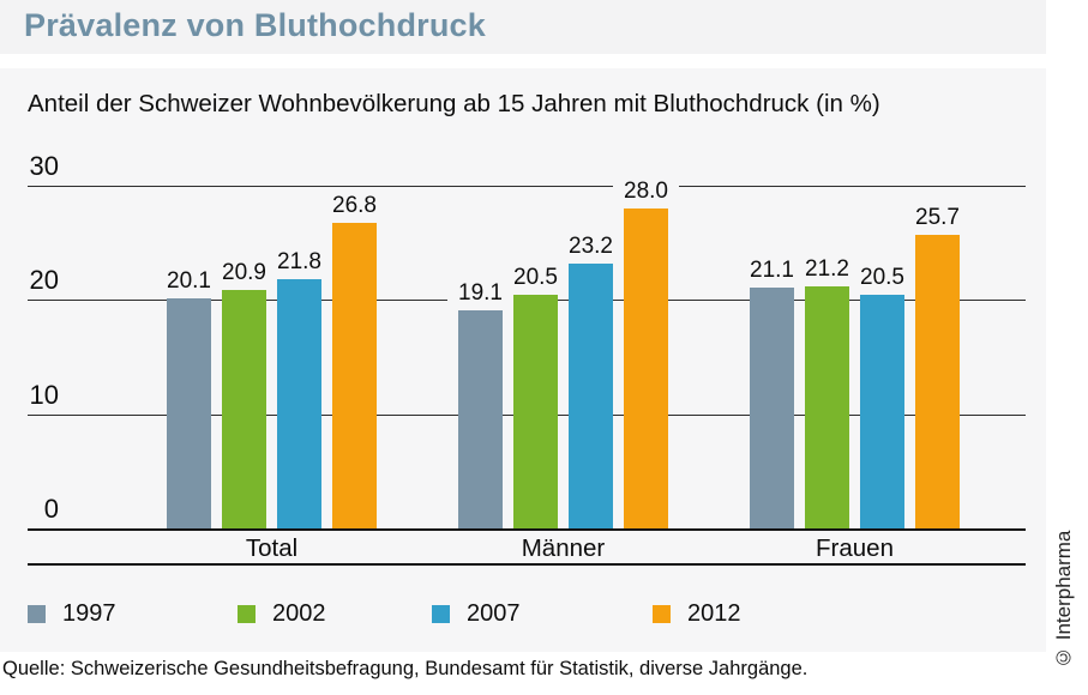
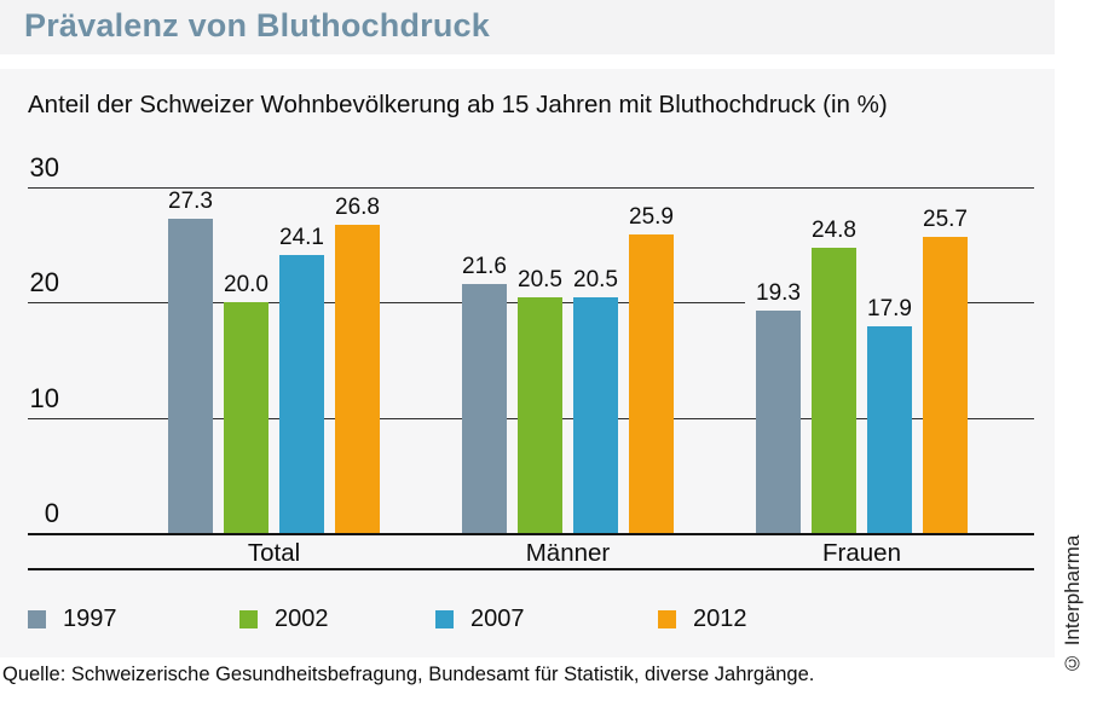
1997/Total: 20.1 -> 27.3
2002/Total: 20.9 -> 20.0
2007/Total: 21.8 -> 24.1
1997/Männer: 19.1 -> 21.6
2007/Männer: 23.2 -> 20.5
2012/Männer: 28.0 -> 25.9
1997/Frauen: 21.1 -> 19.3
2002/Frauen: 21.2 -> 24.8
2007/Frauen: 20.5 -> 17.9
